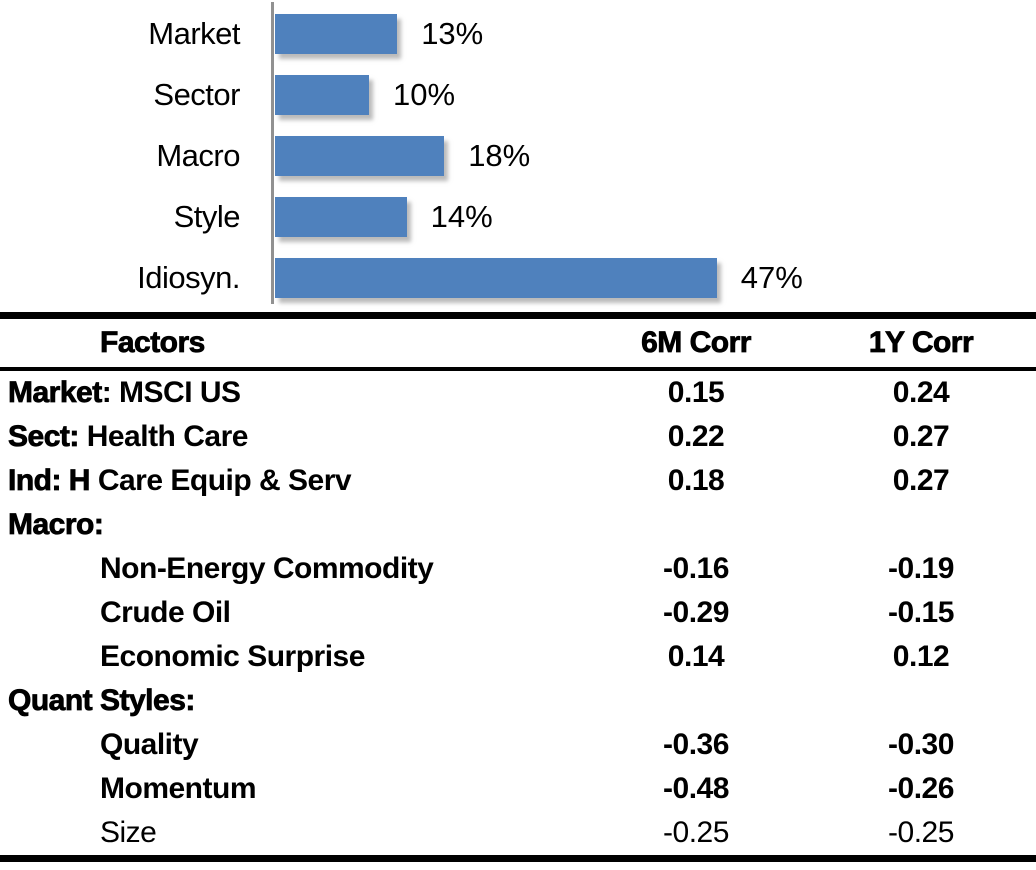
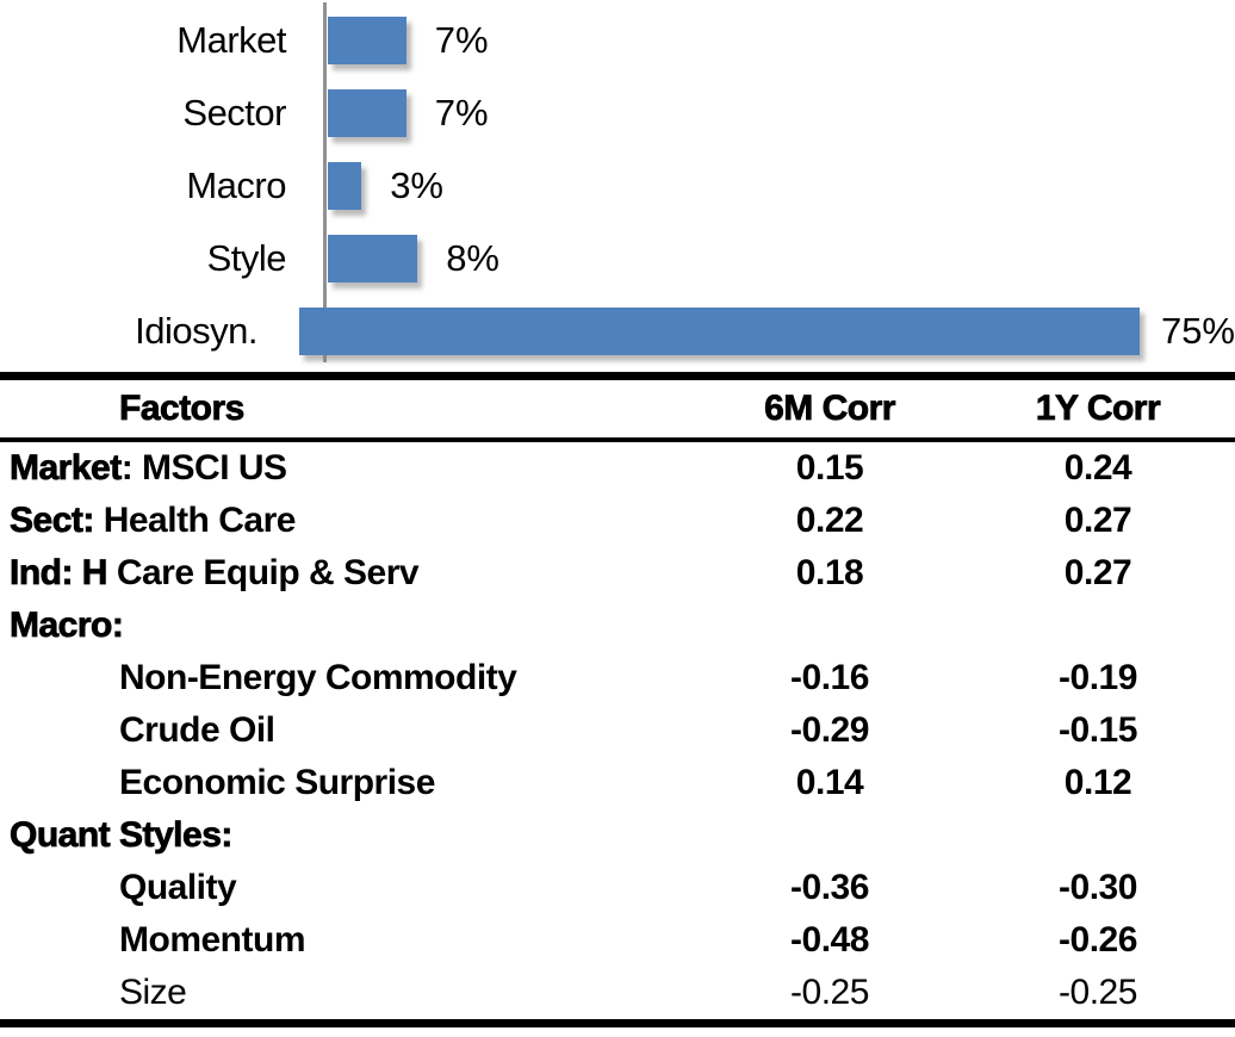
Market: 13% -> 7%
Sector: 10% -> 7%
Macro: 18% -> 3%
Style: 14% -> 8%
Idiosyn.: 47% -> 75%
